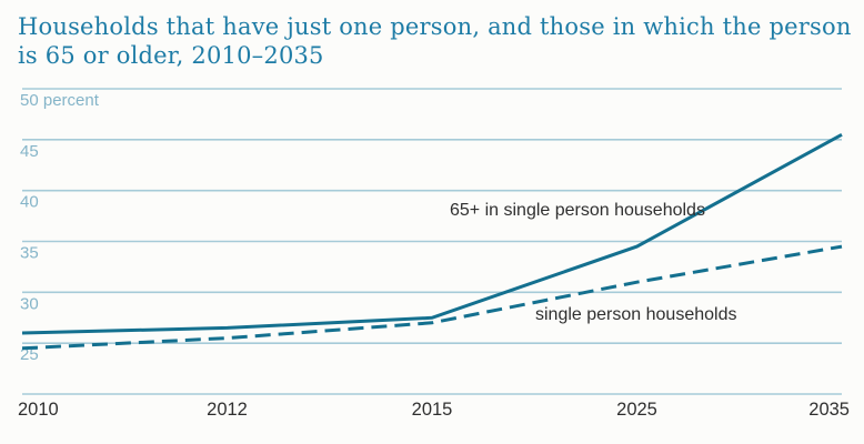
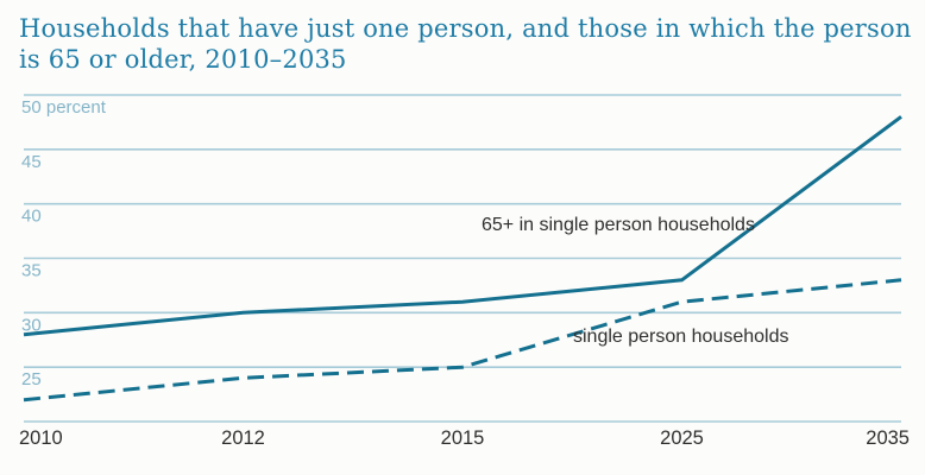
65+ in single person households/2010: 26 -> 28
single person households/2010: 24 -> 22
65+ in single person households/2012: 26 -> 30
single person households/2012: 26 -> 24
65+ in single person households/2015: 28 -> 31
single person households/2015: 27 -> 25
65+ in single person households/2025: 34 -> 33
65+ in single person households/2035: 46 -> 48
single person households/2035: 34 -> 33
